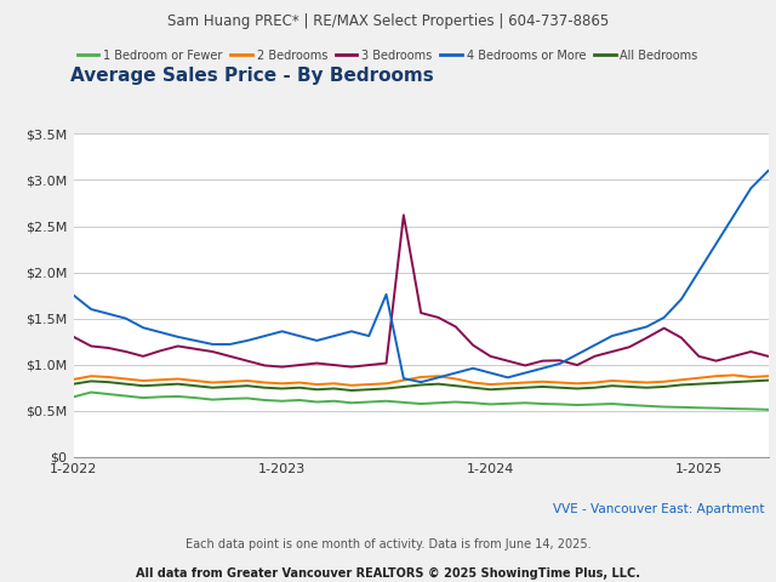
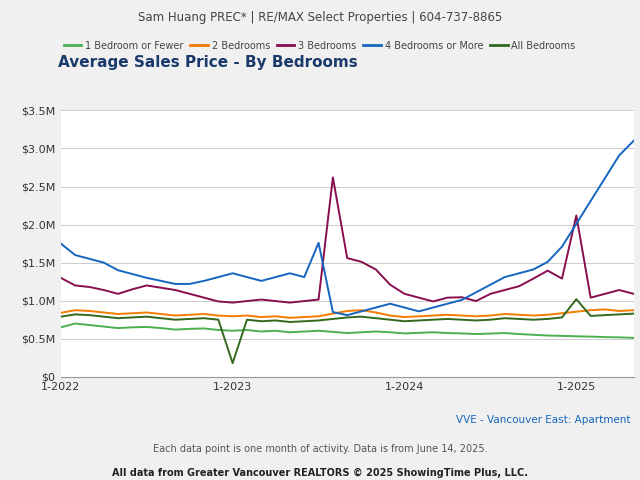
All Bedrooms/1-2023: $0.74M -> $0.18M
3 Bedrooms/1-2025: $1.09M -> $2.12M
All Bedrooms/1-2025: $0.79M -> $1.02M
